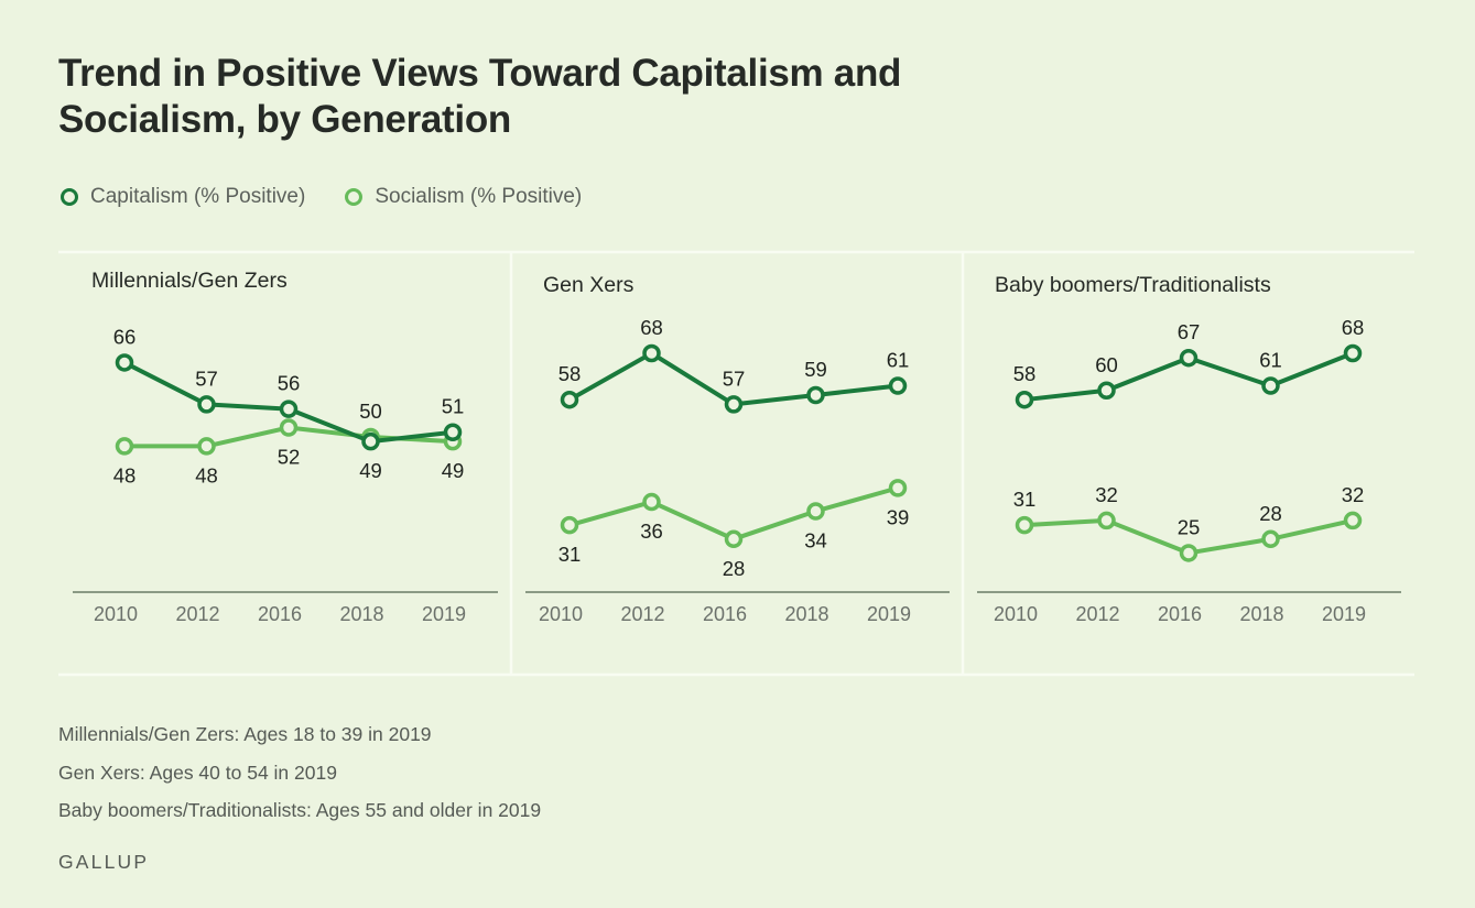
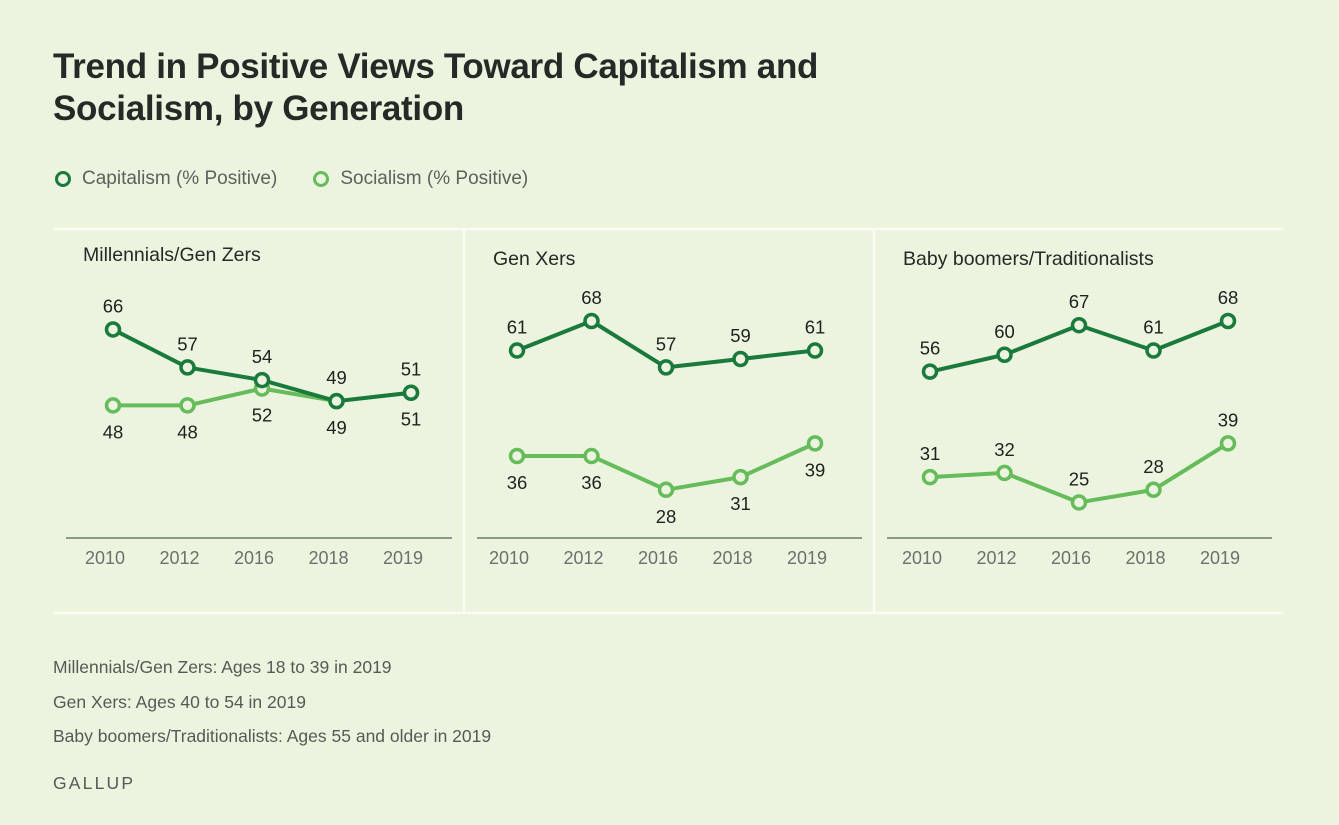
Millennials/Gen Zers/Capitalism (% Positive)/2016: 56 -> 54
Millennials/Gen Zers/Socialism (% Positive)/2018: 50 -> 49
Millennials/Gen Zers/Socialism (% Positive)/2019: 49 -> 51
Gen Xers/Capitalism (% Positive)/2010: 58 -> 61
Gen Xers/Socialism (% Positive)/2010: 31 -> 36
Gen Xers/Socialism (% Positive)/2018: 34 -> 31
Baby boomers/Traditionalists/Capitalism (% Positive)/2010: 58 -> 56
Baby boomers/Traditionalists/Socialism (% Positive)/2019: 32 -> 39
